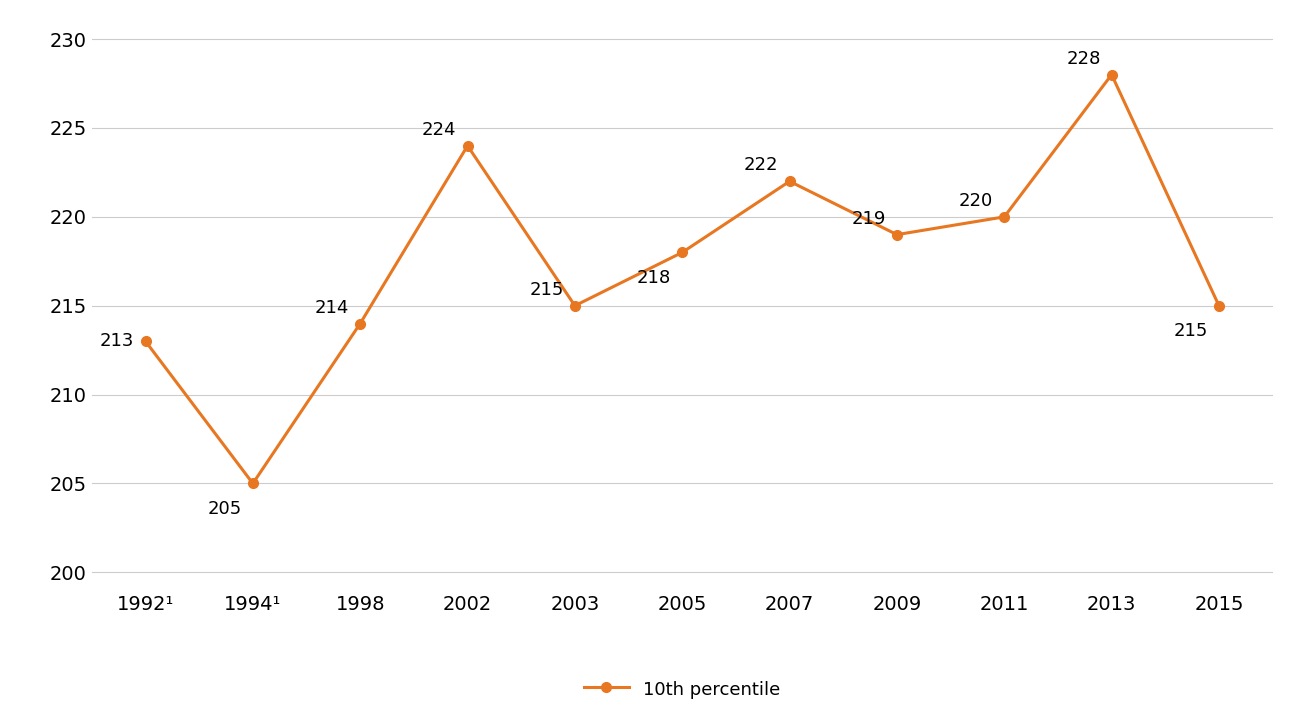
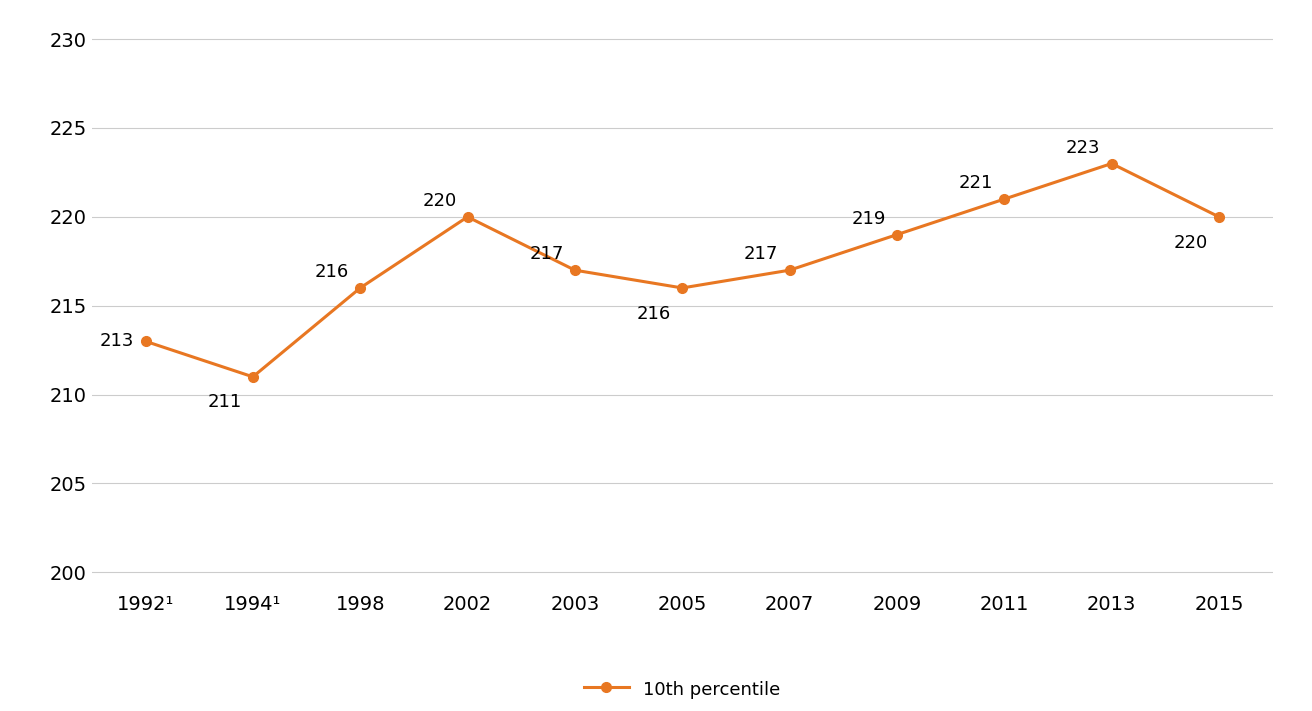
1994¹: 205 -> 211
1998: 214 -> 216
2002: 224 -> 220
2003: 215 -> 217
2005: 218 -> 216
2007: 222 -> 217
2011: 220 -> 221
2013: 228 -> 223
2015: 215 -> 220
